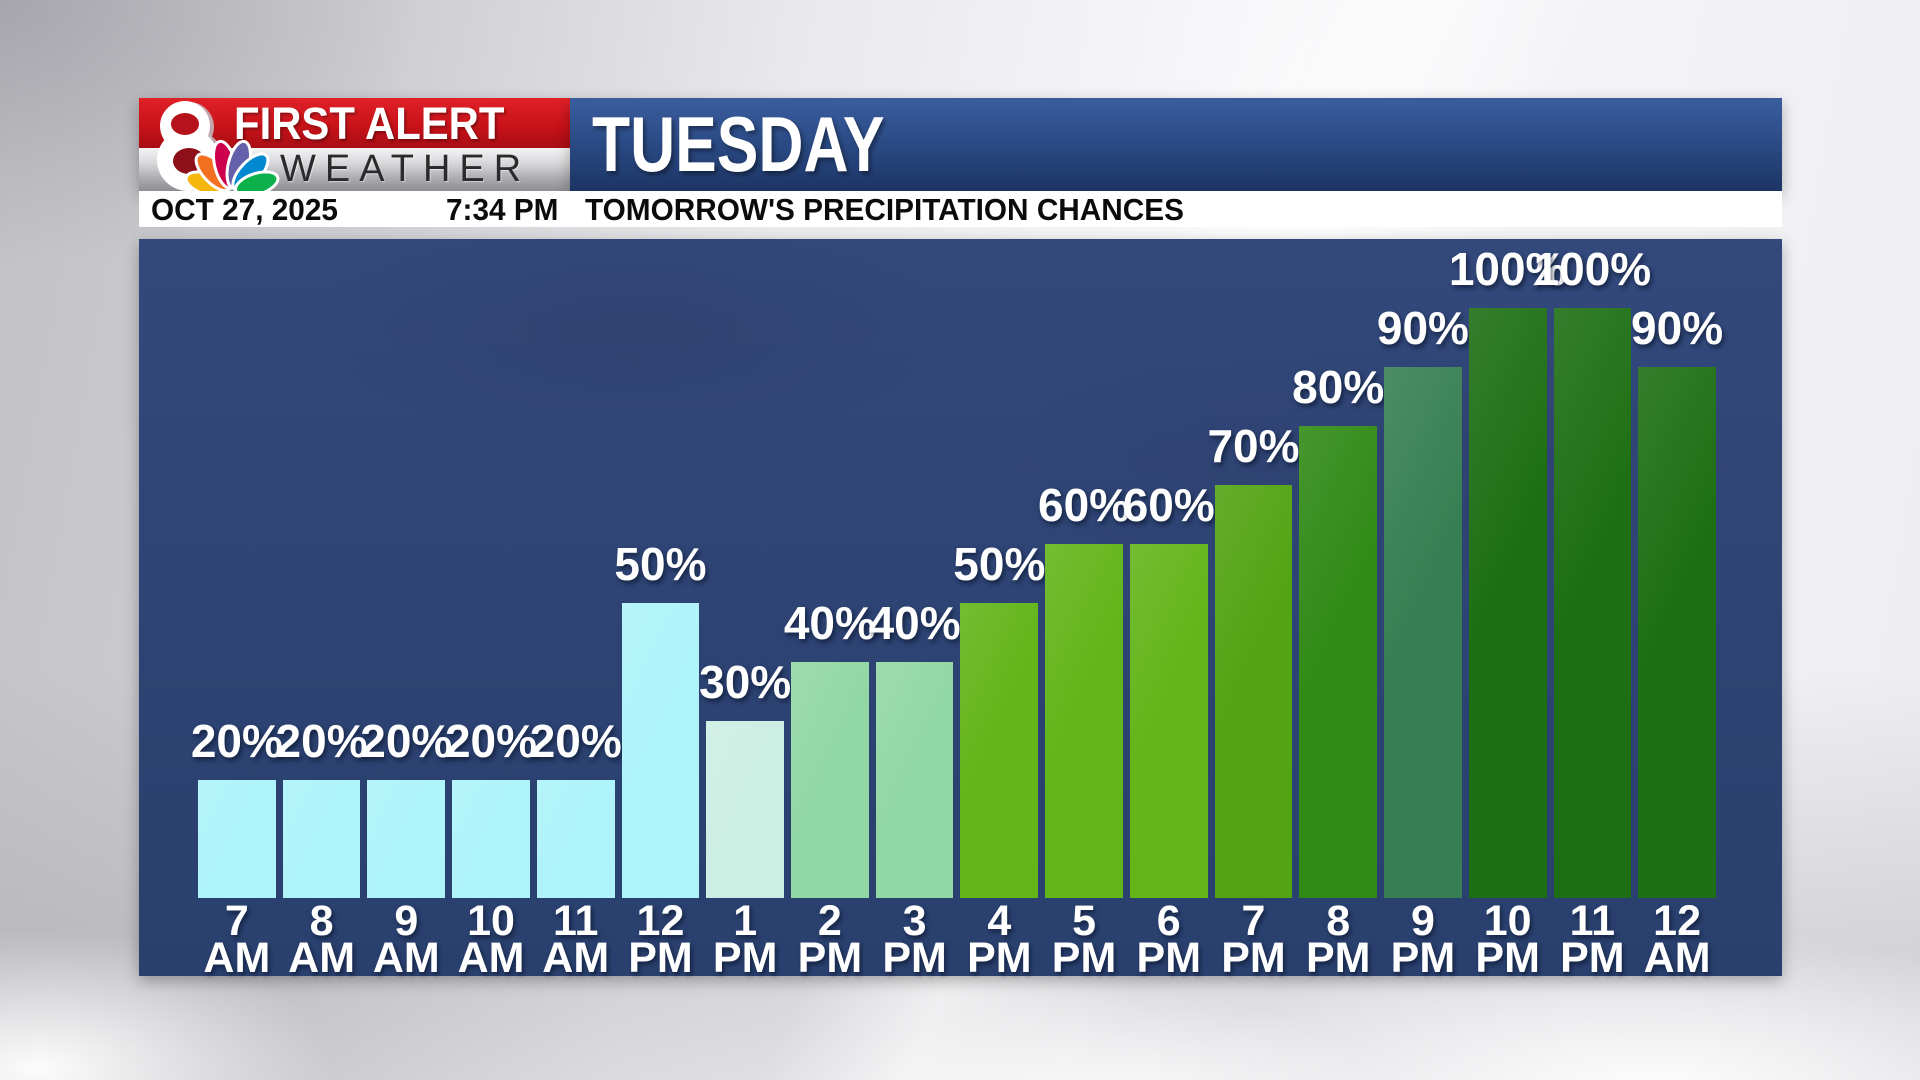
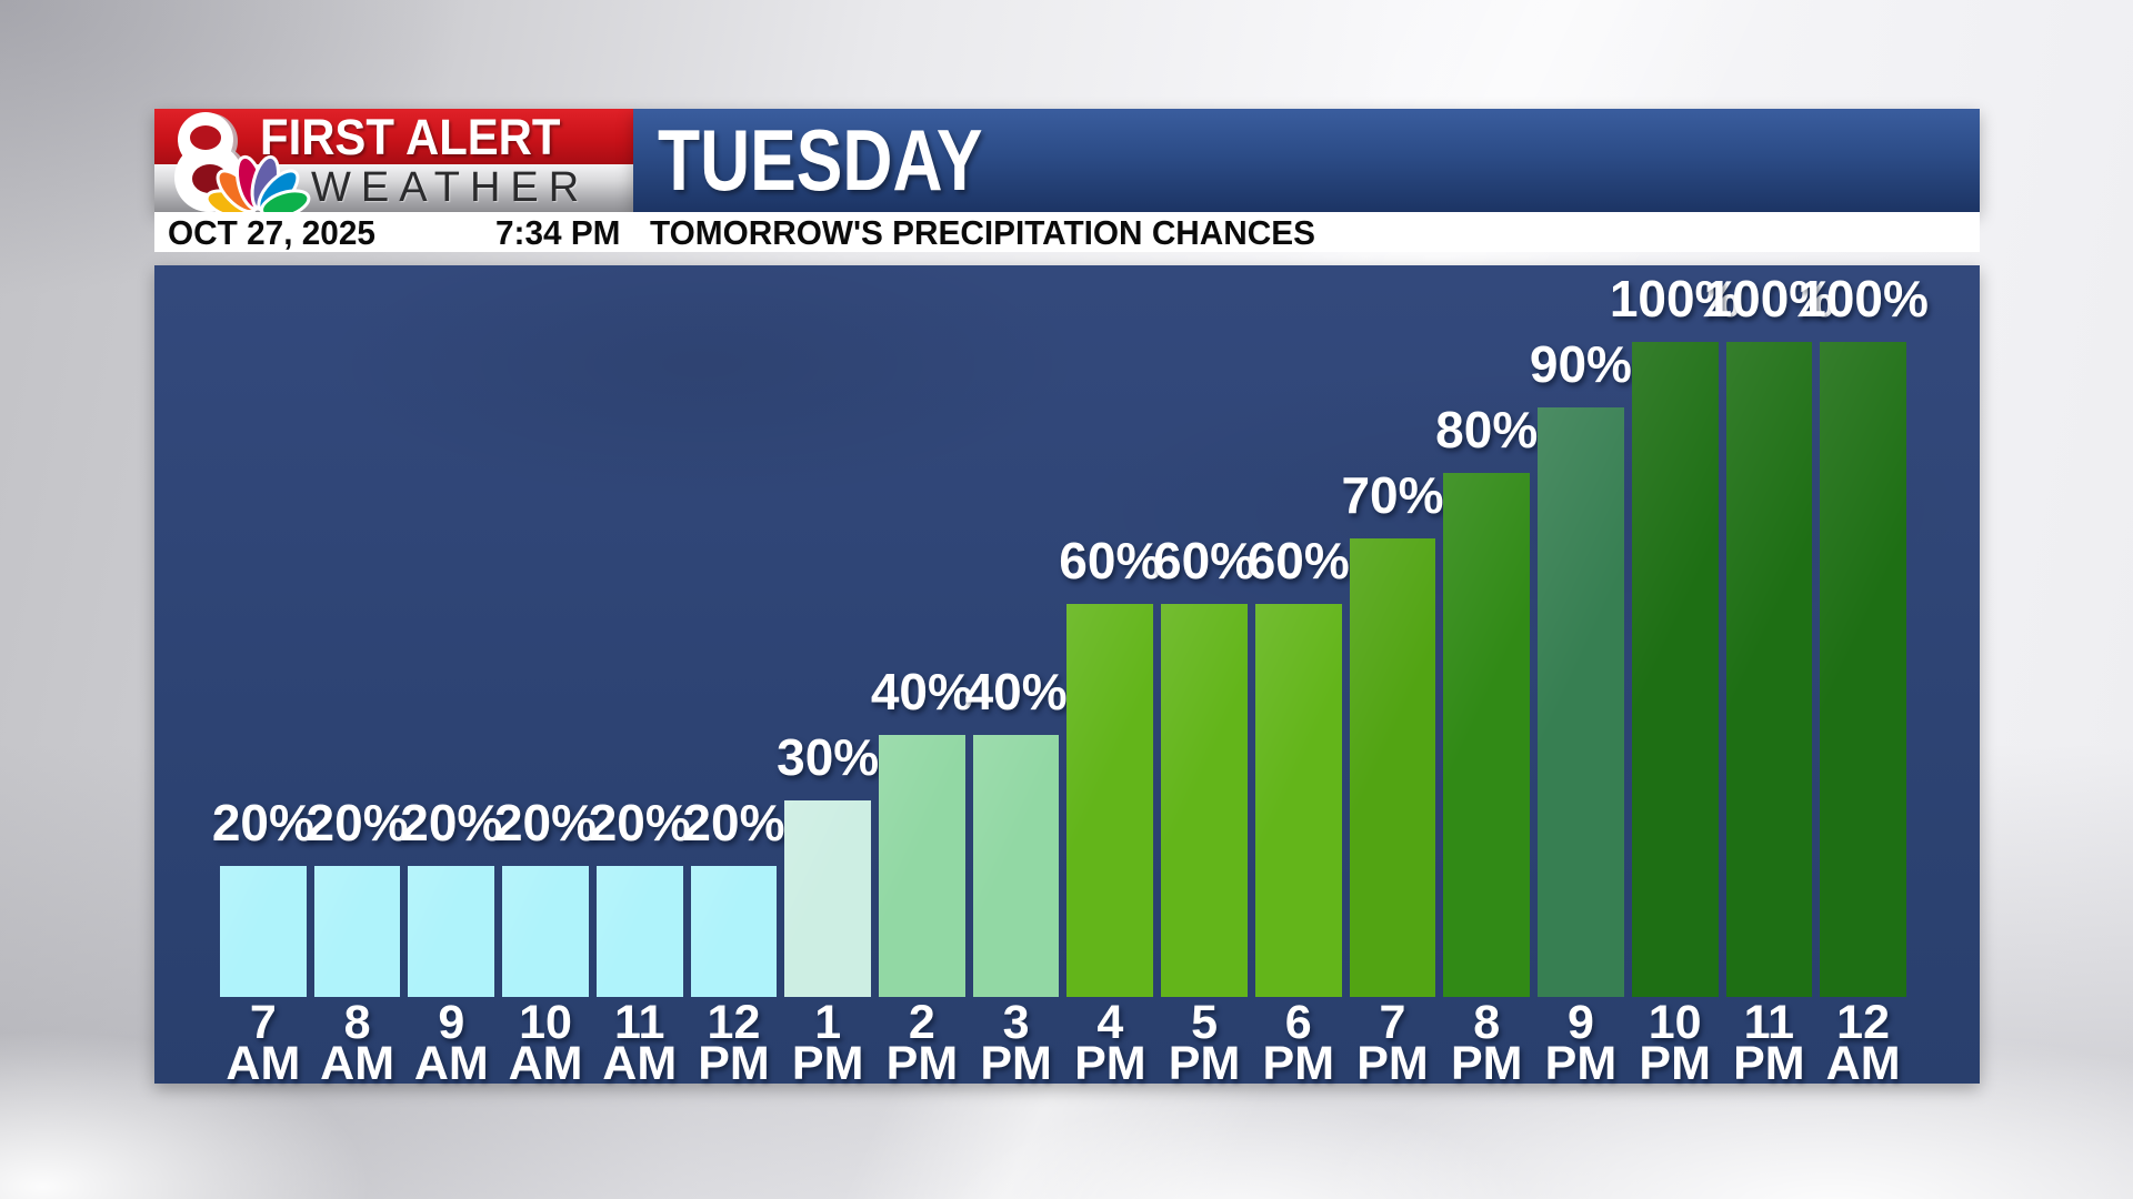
12 PM: 50% -> 20%
4 PM: 50% -> 60%
12 AM: 90% -> 100%
